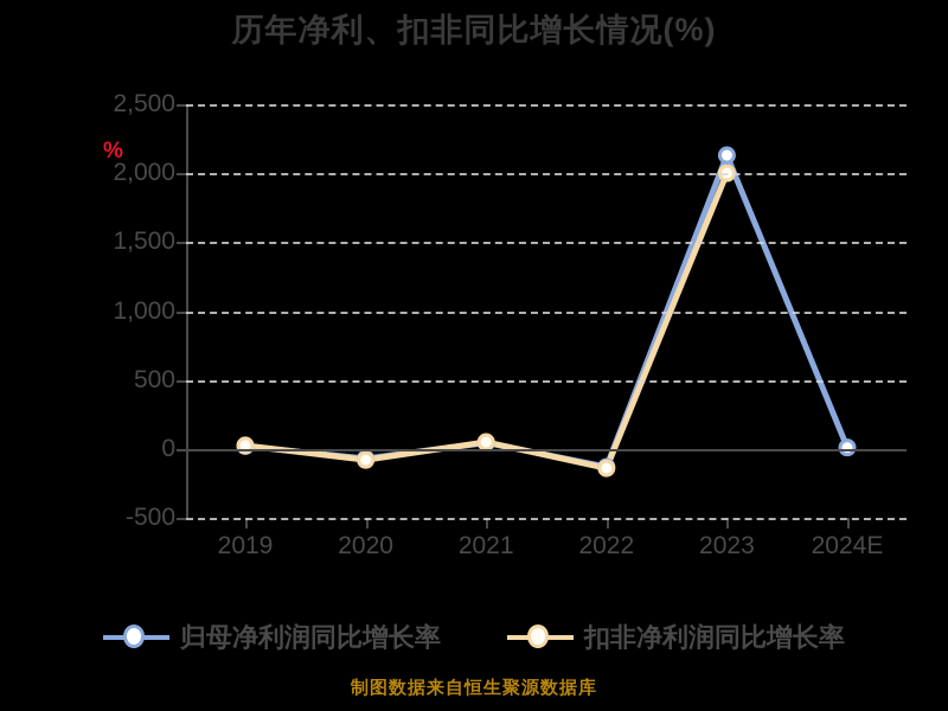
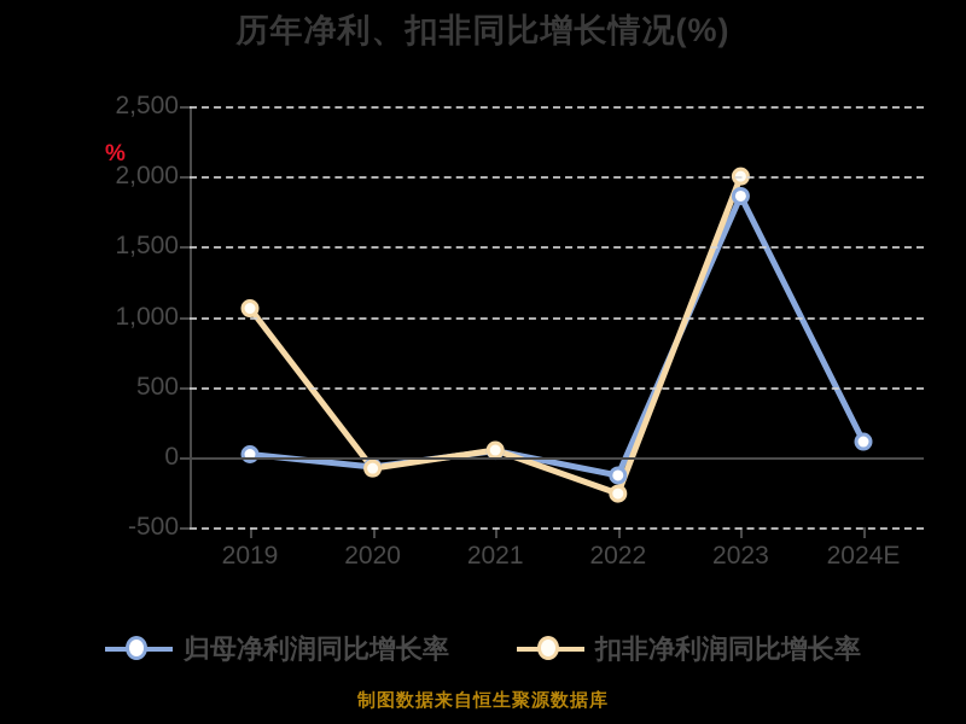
扣非净利润同比增长率/2019: 20 -> 1060
扣非净利润同比增长率/2022: -140 -> -260
归母净利润同比增长率/2023: 2130 -> 1860
归母净利润同比增长率/2024E: 10 -> 110
